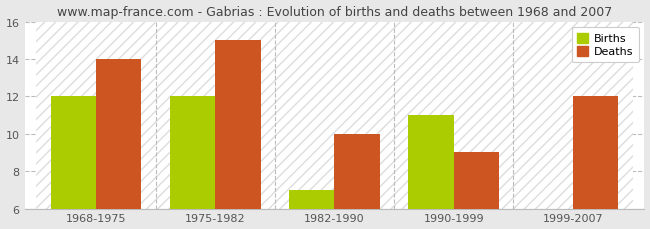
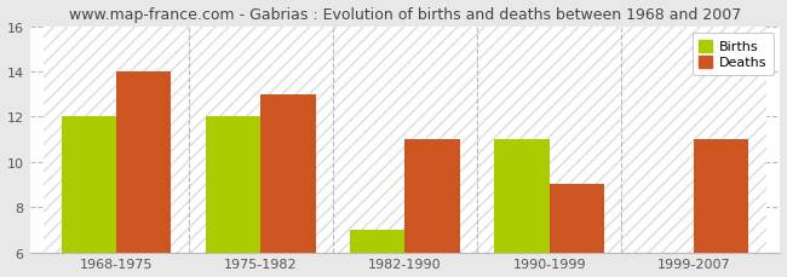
Deaths/1975-1982: 15 -> 13
Deaths/1982-1990: 10 -> 11
Deaths/1999-2007: 12 -> 11
